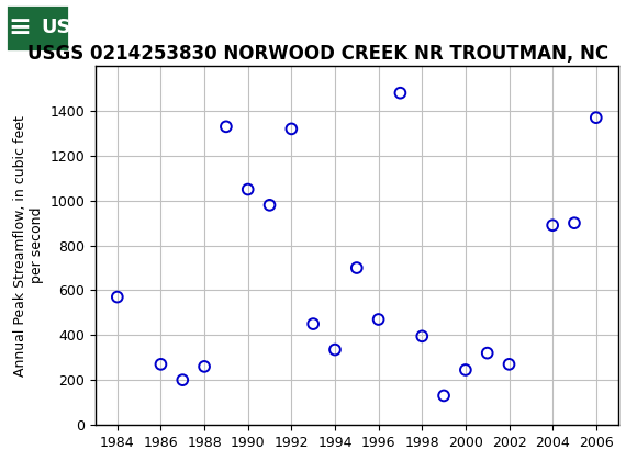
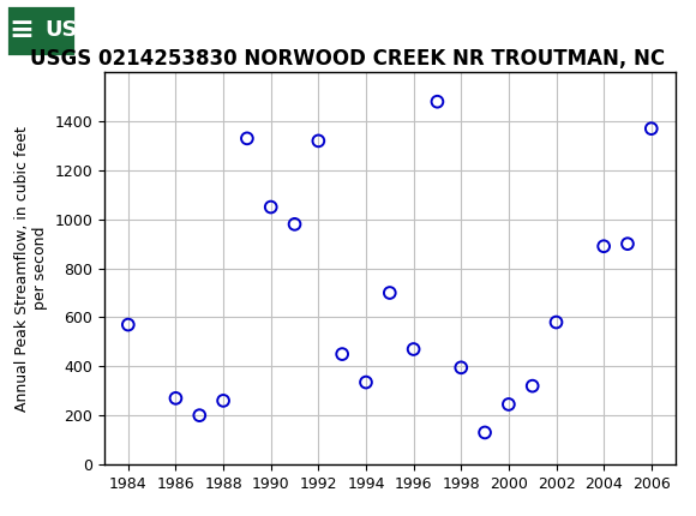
2002: 270 -> 580
